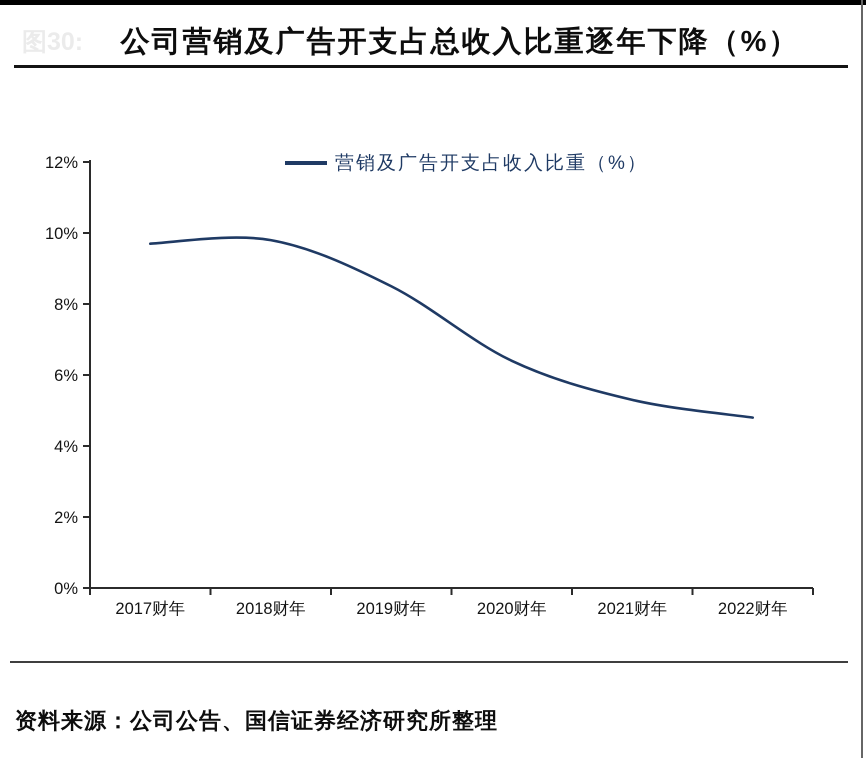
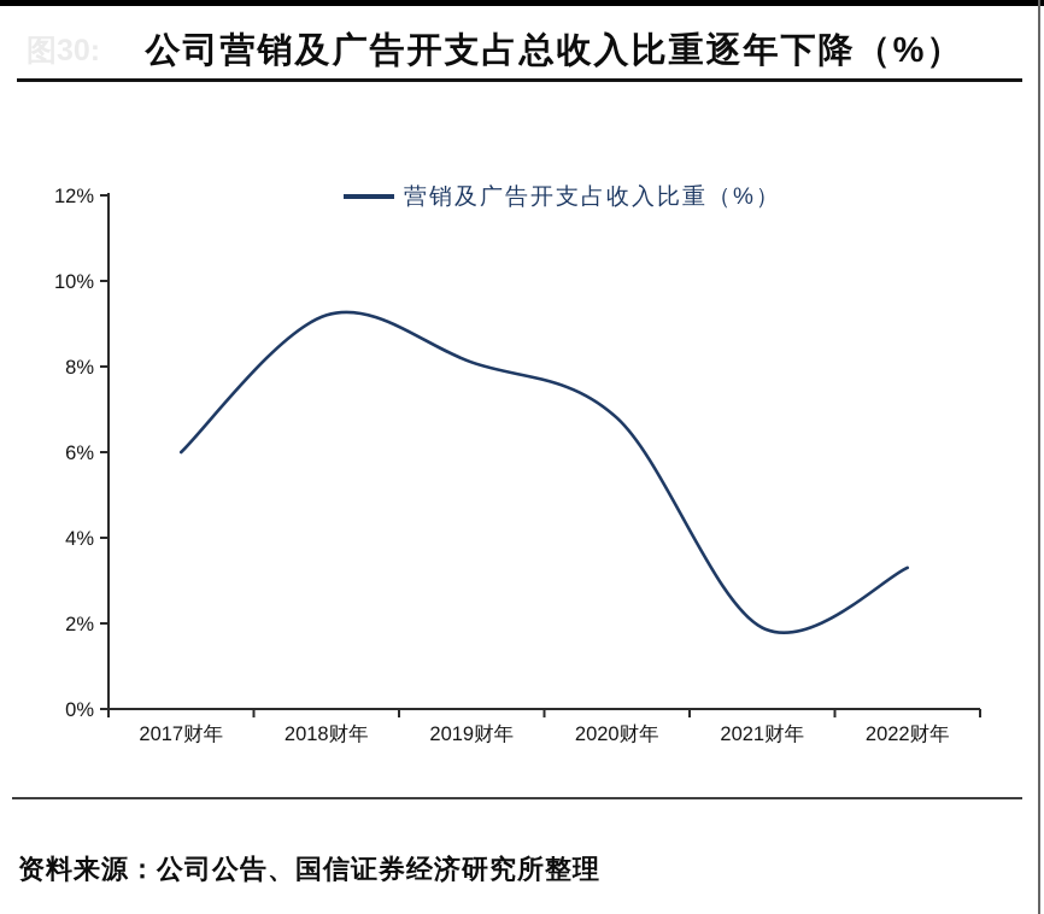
2017财年: 9.7% -> 6.0%
2018财年: 9.8% -> 9.2%
2019财年: 8.5% -> 8.1%
2020财年: 6.4% -> 6.8%
2021财年: 5.3% -> 1.9%
2022财年: 4.8% -> 3.3%
